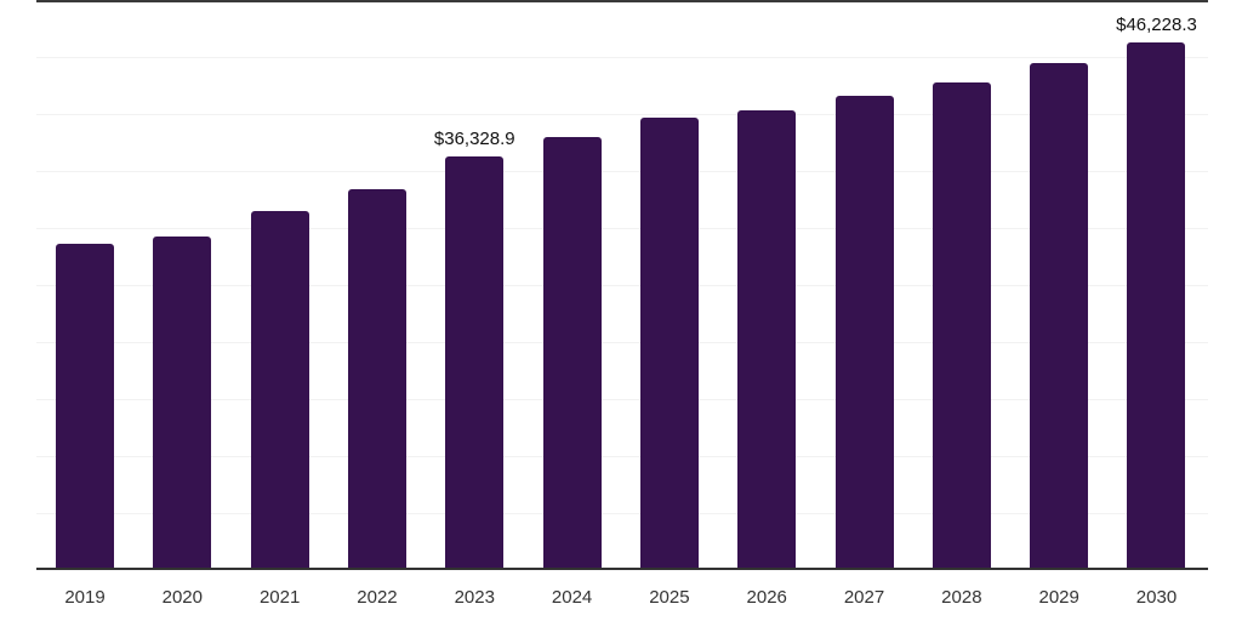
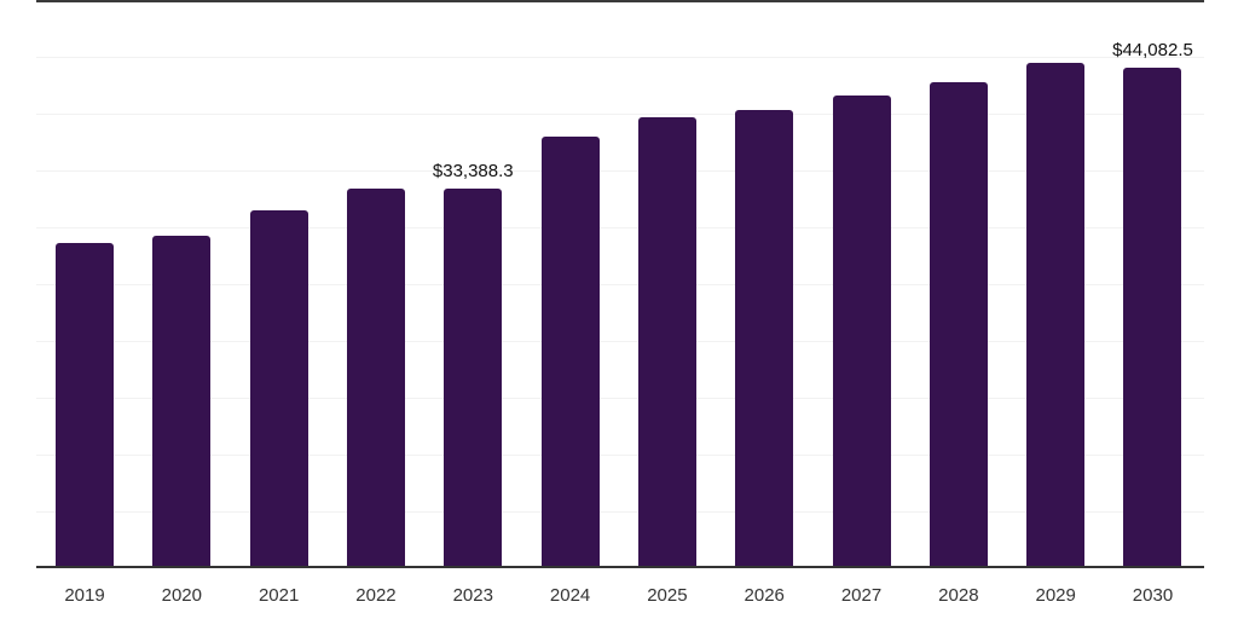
2023: $36,328.9 -> $33,388.3
2030: $46,228.3 -> $44,082.5
